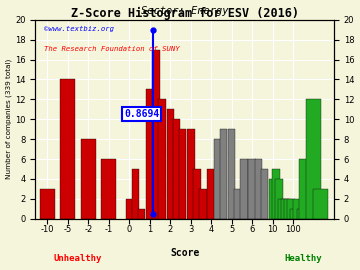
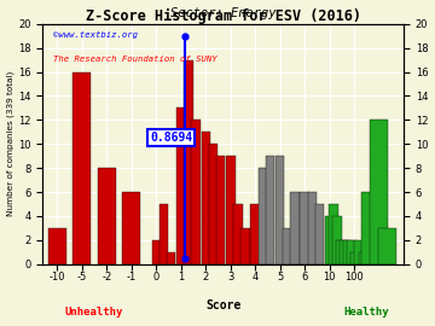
-5: 14 -> 16
